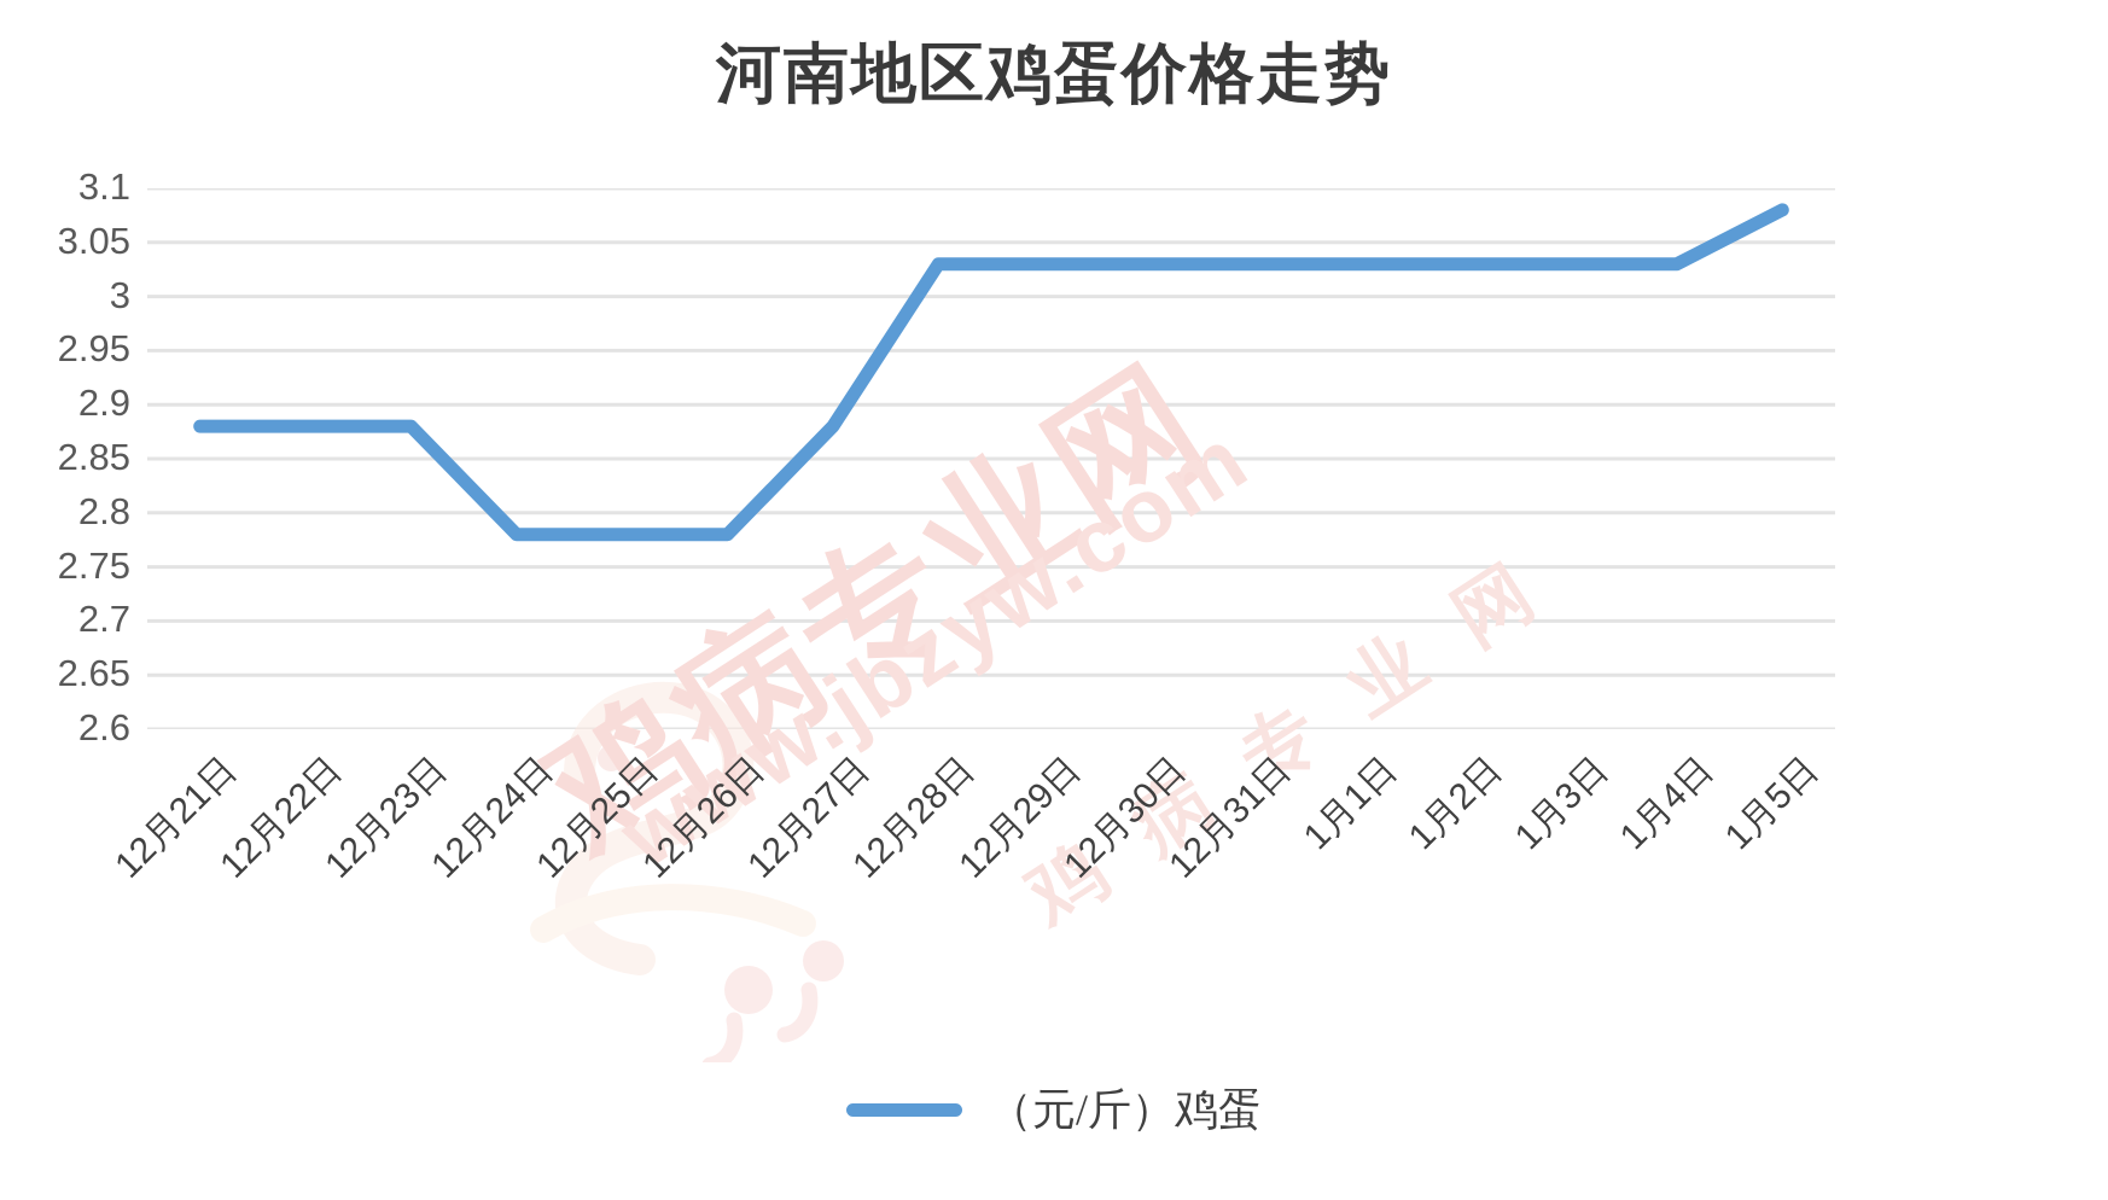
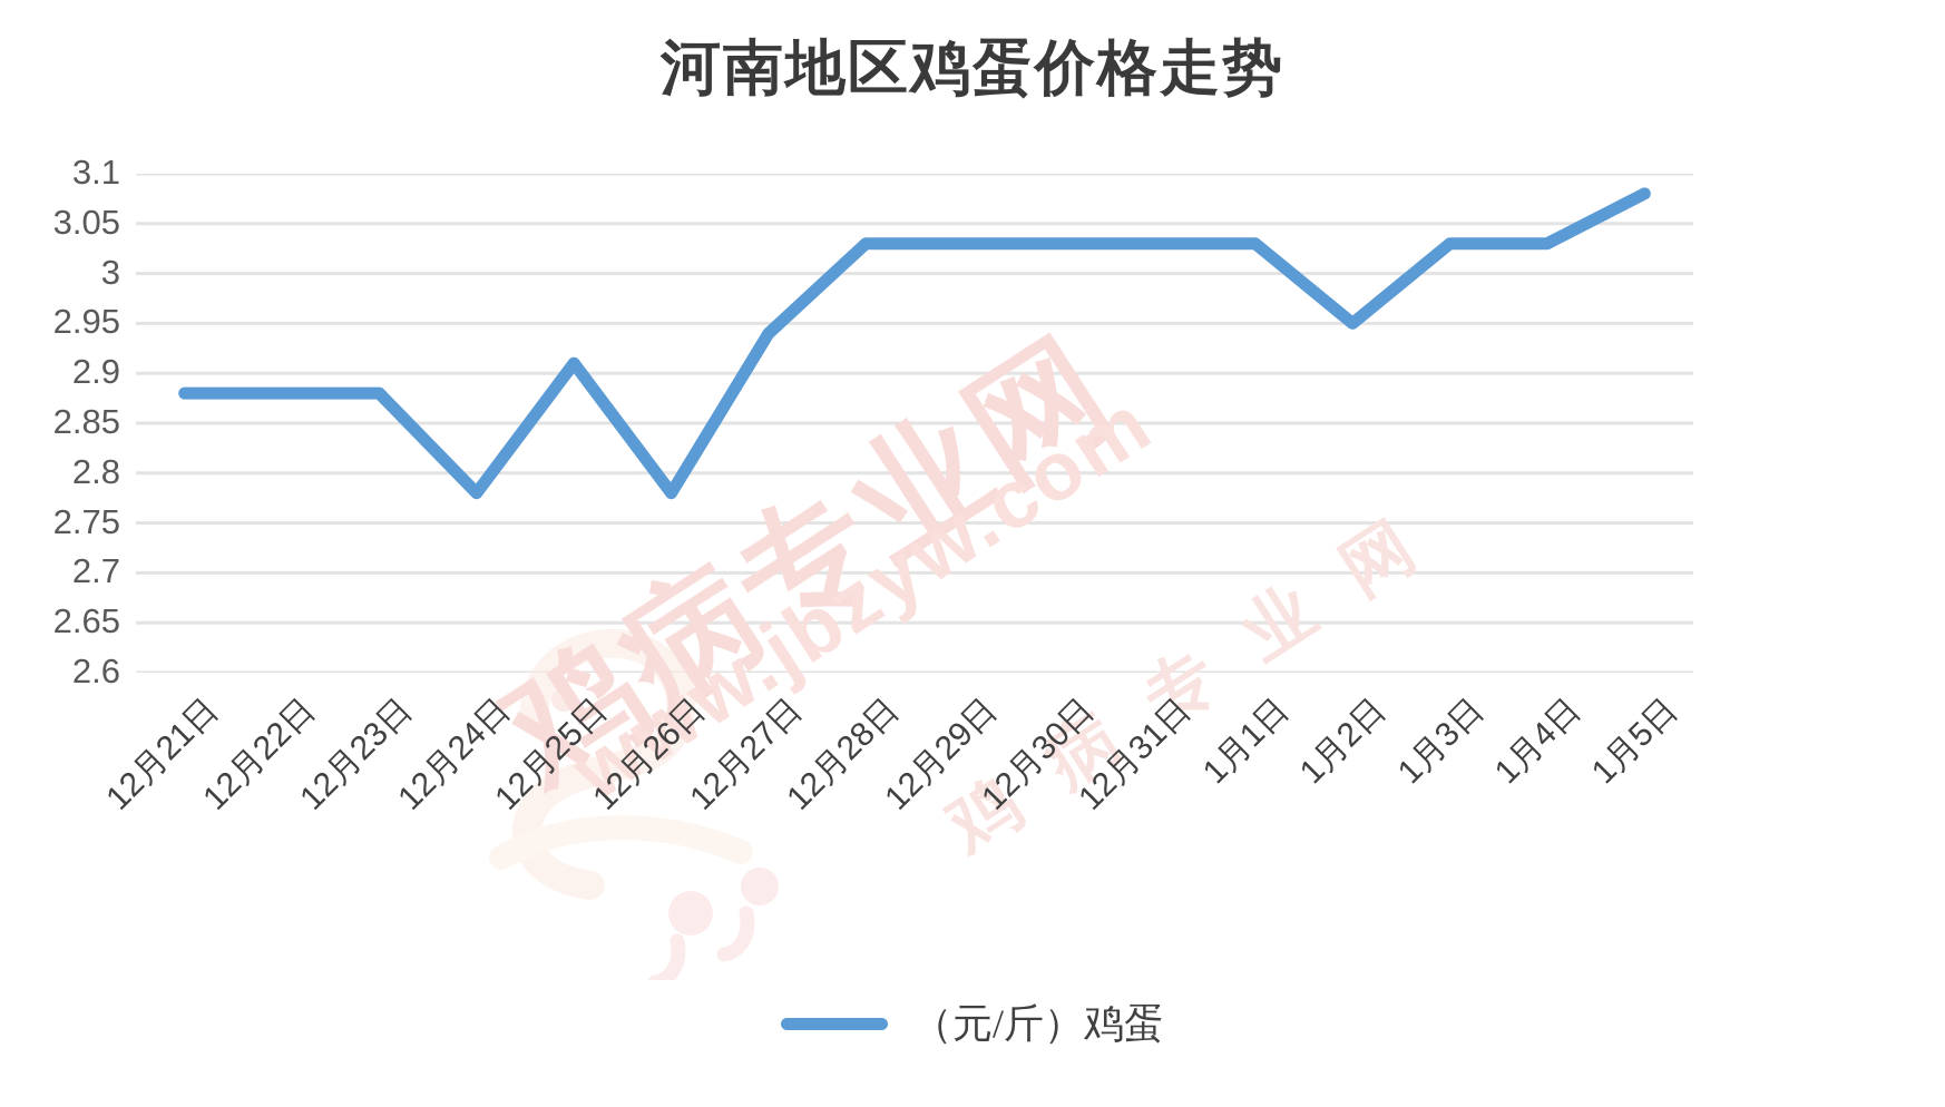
12月25日: 2.78 -> 2.91
12月27日: 2.88 -> 2.94
1月2日: 3.03 -> 2.95
